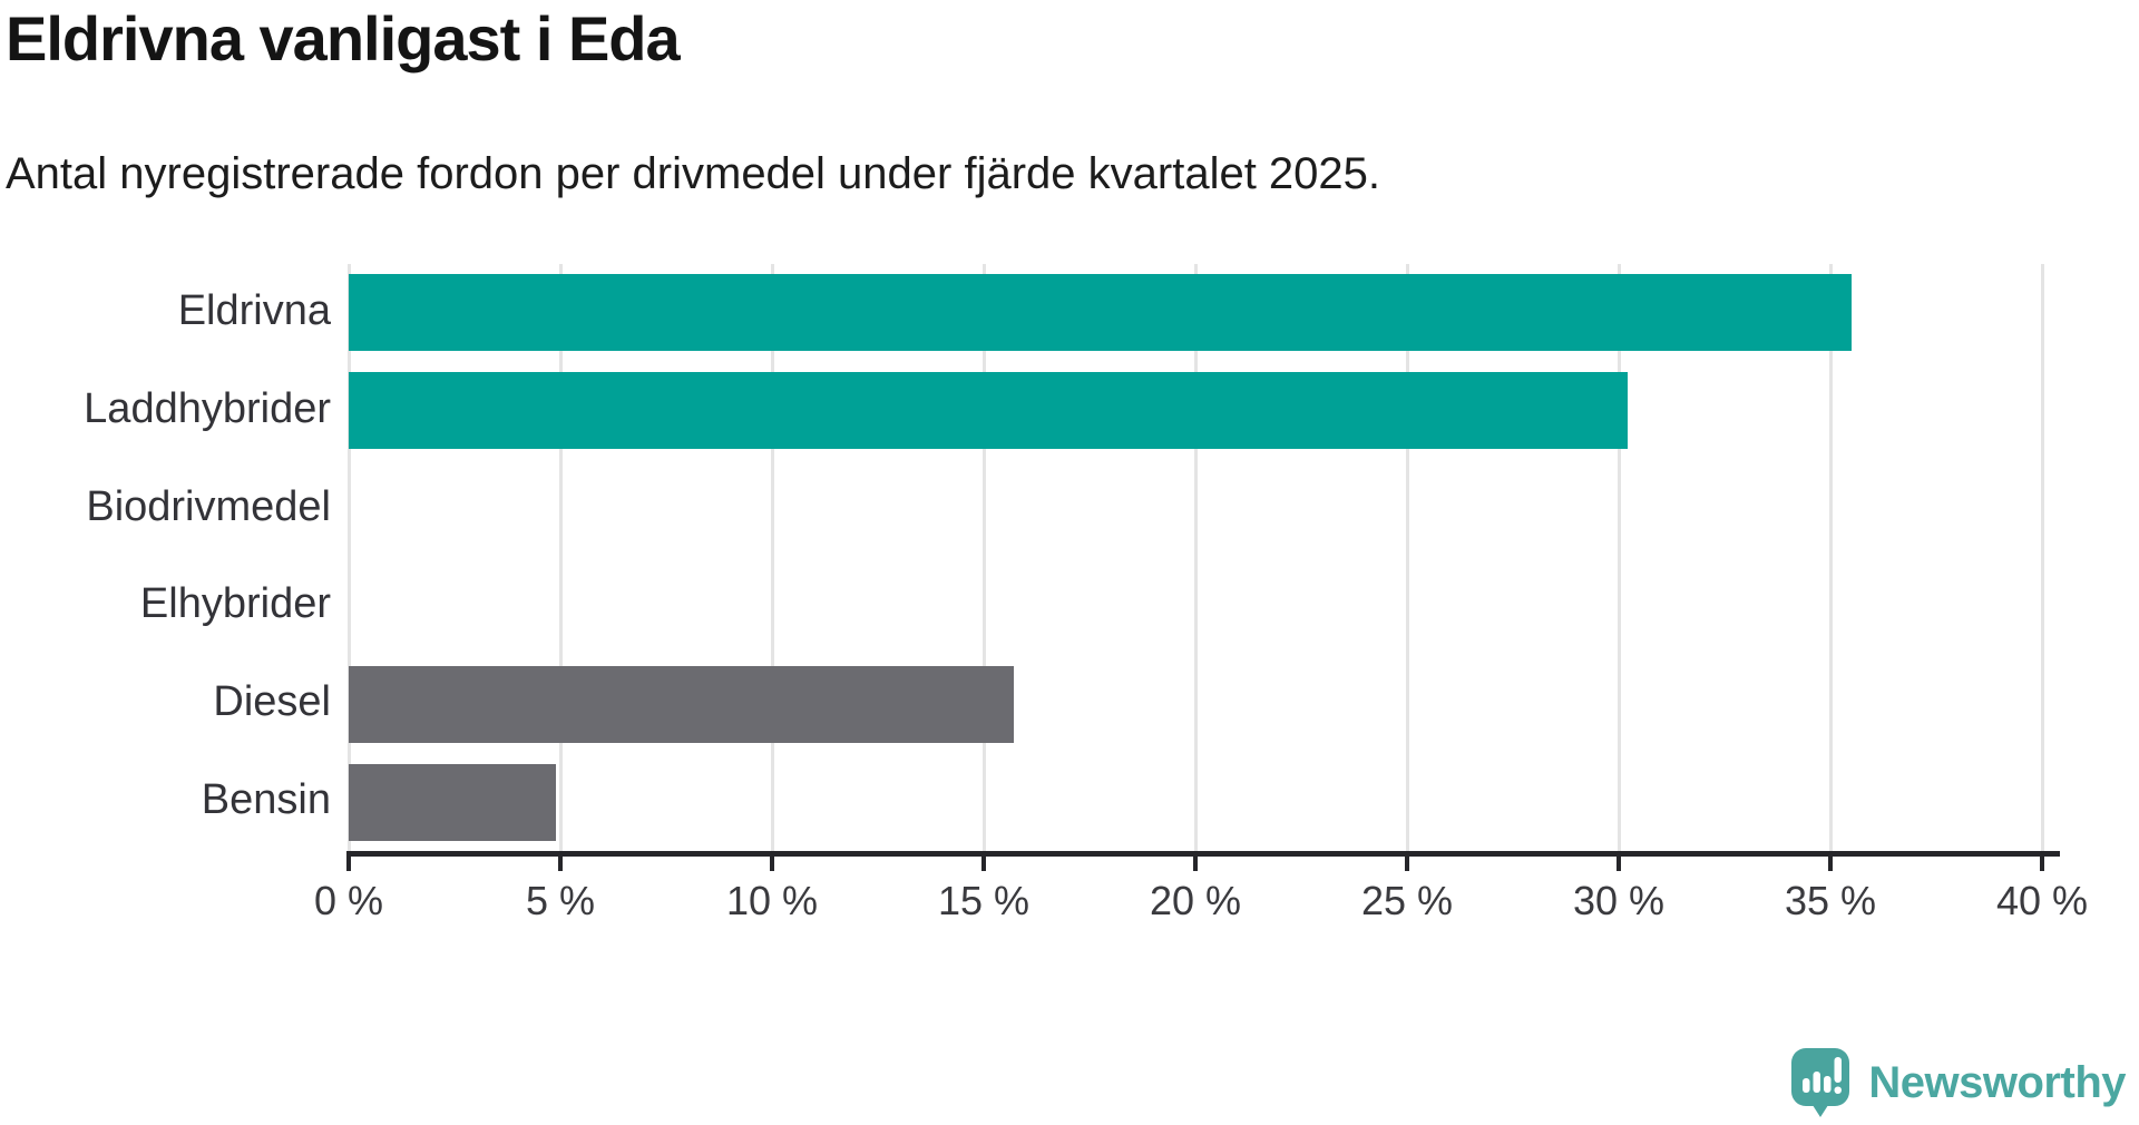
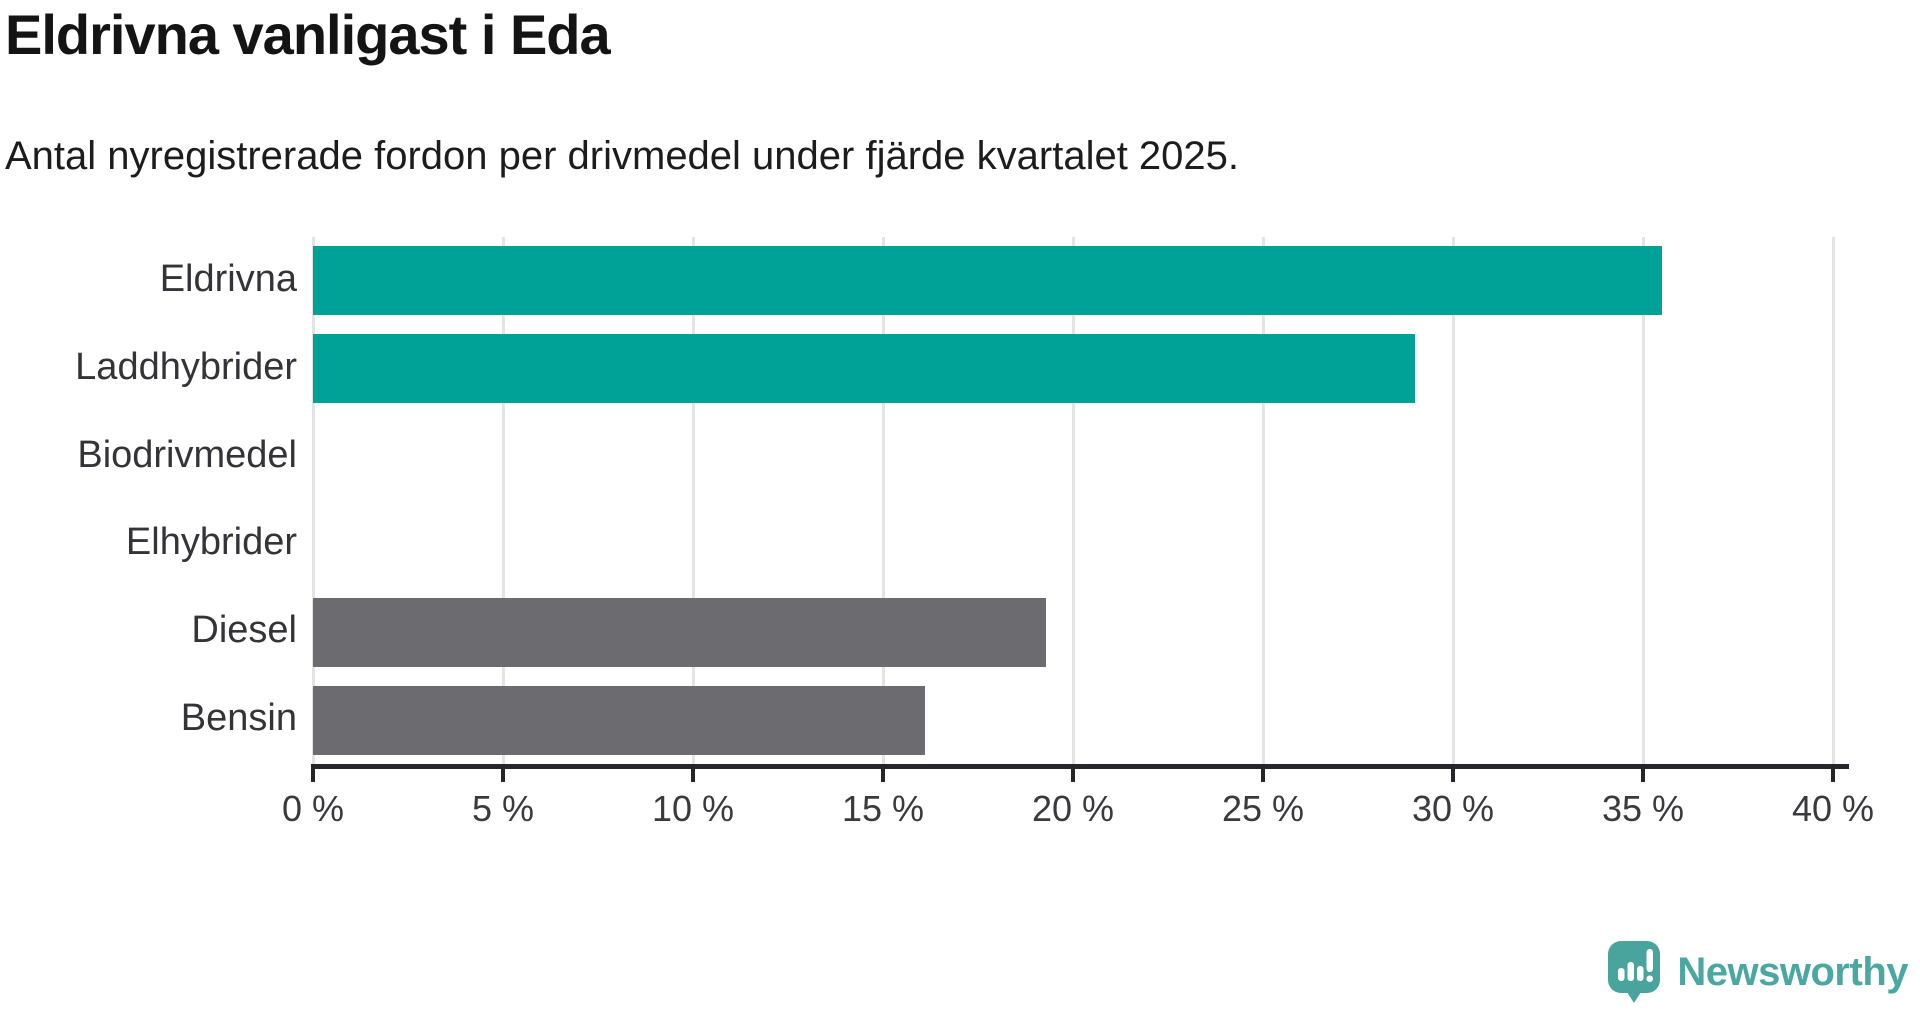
Laddhybrider: 30.2% -> 29.0%
Diesel: 15.7% -> 19.3%
Bensin: 4.9% -> 16.1%
